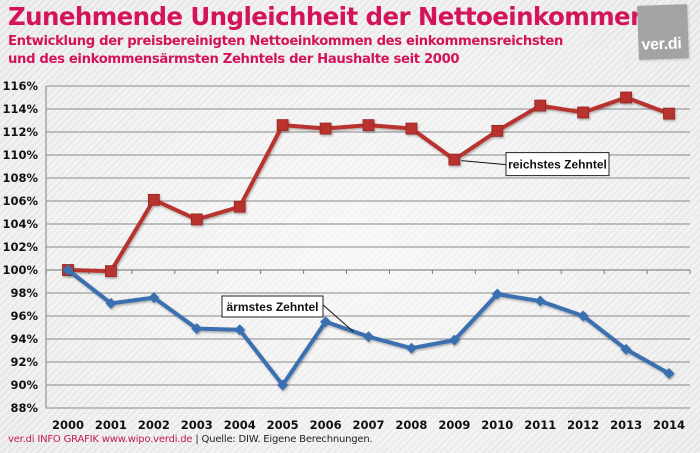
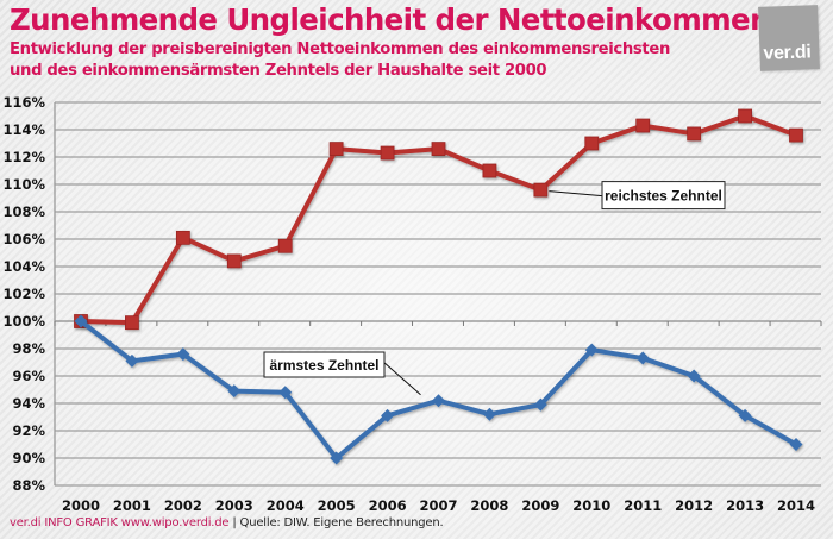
ärmstes Zehntel/2006: 95.5% -> 93.1%
reichstes Zehntel/2008: 112.3% -> 111.0%
reichstes Zehntel/2010: 112.1% -> 113.0%
